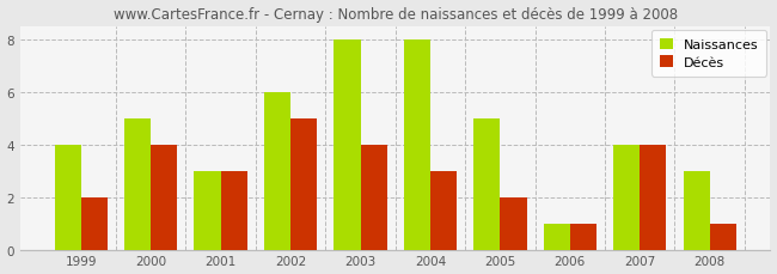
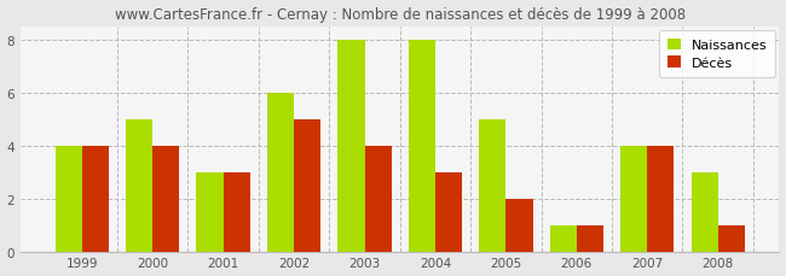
Décès/1999: 2 -> 4
